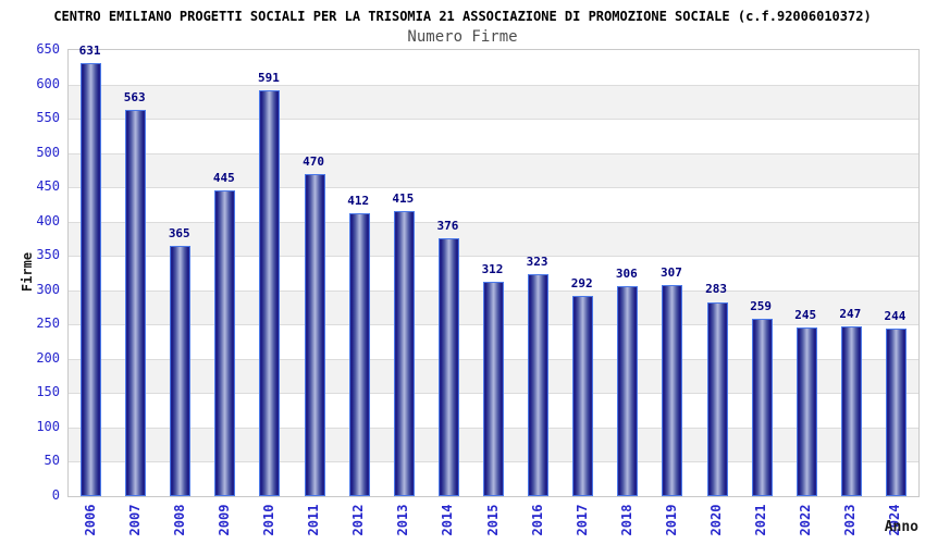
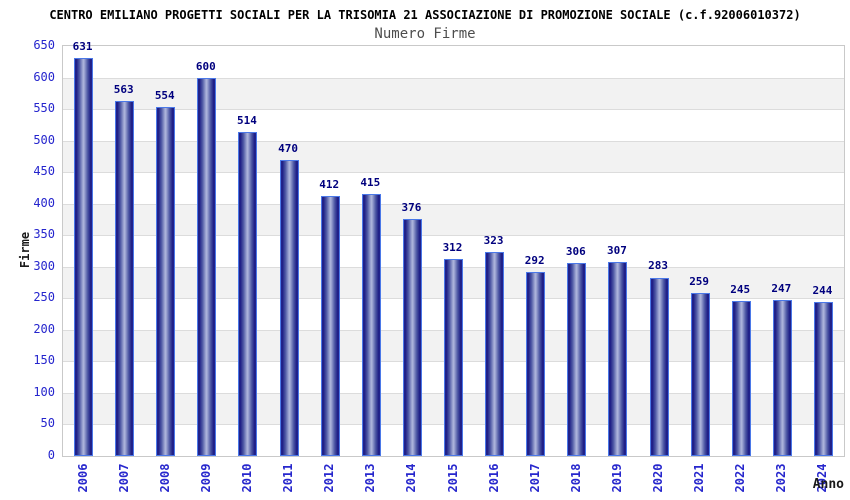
2008: 365 -> 554
2009: 445 -> 600
2010: 591 -> 514
